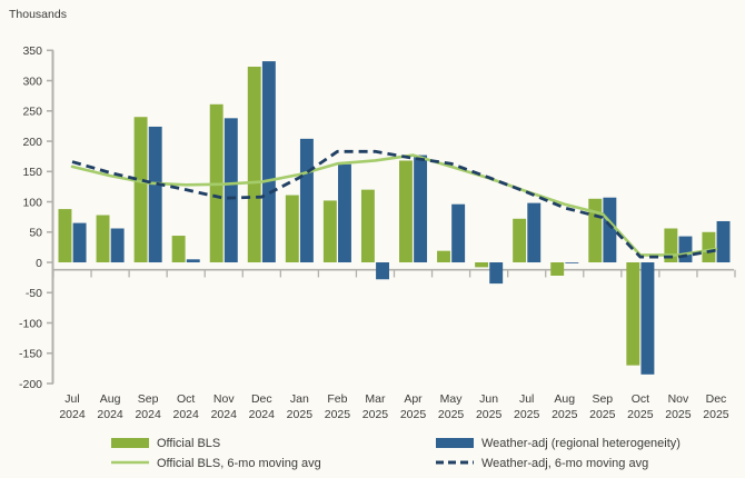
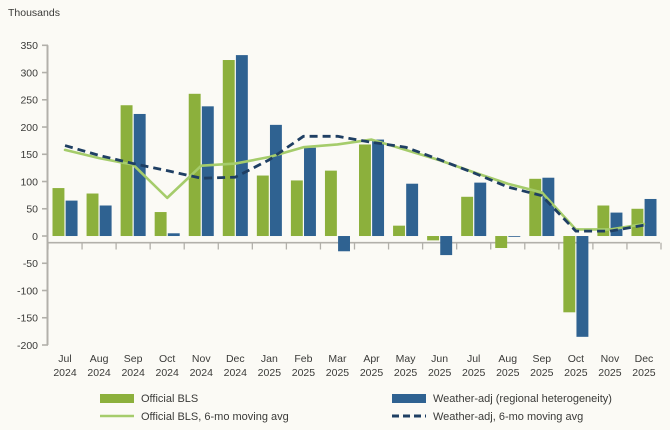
Official BLS, 6-mo moving avg/Oct 2024: 130 -> 70
Official BLS/Oct 2025: -170 -> -140
